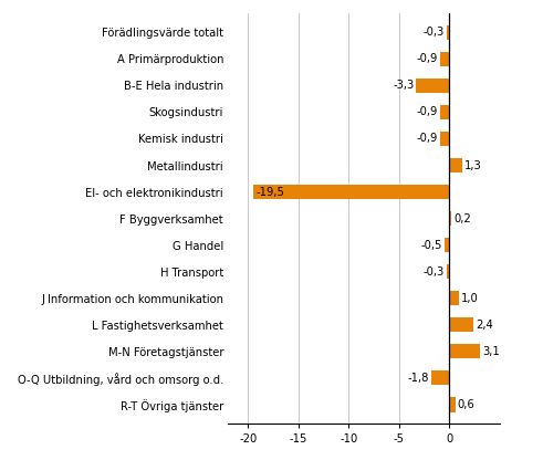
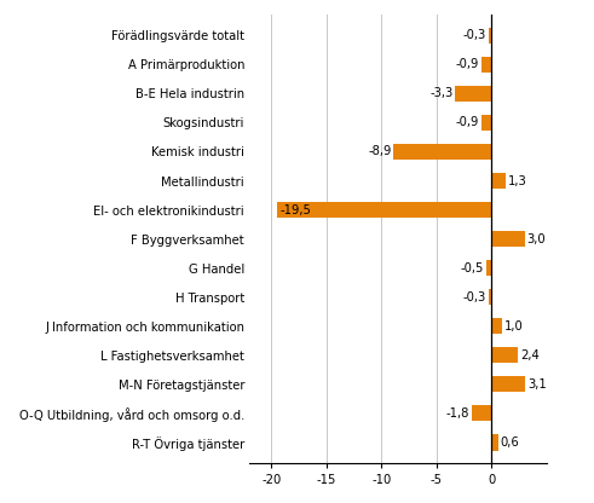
Kemisk industri: -0,9 -> -8,9
F Byggverksamhet: 0,2 -> 3,0
